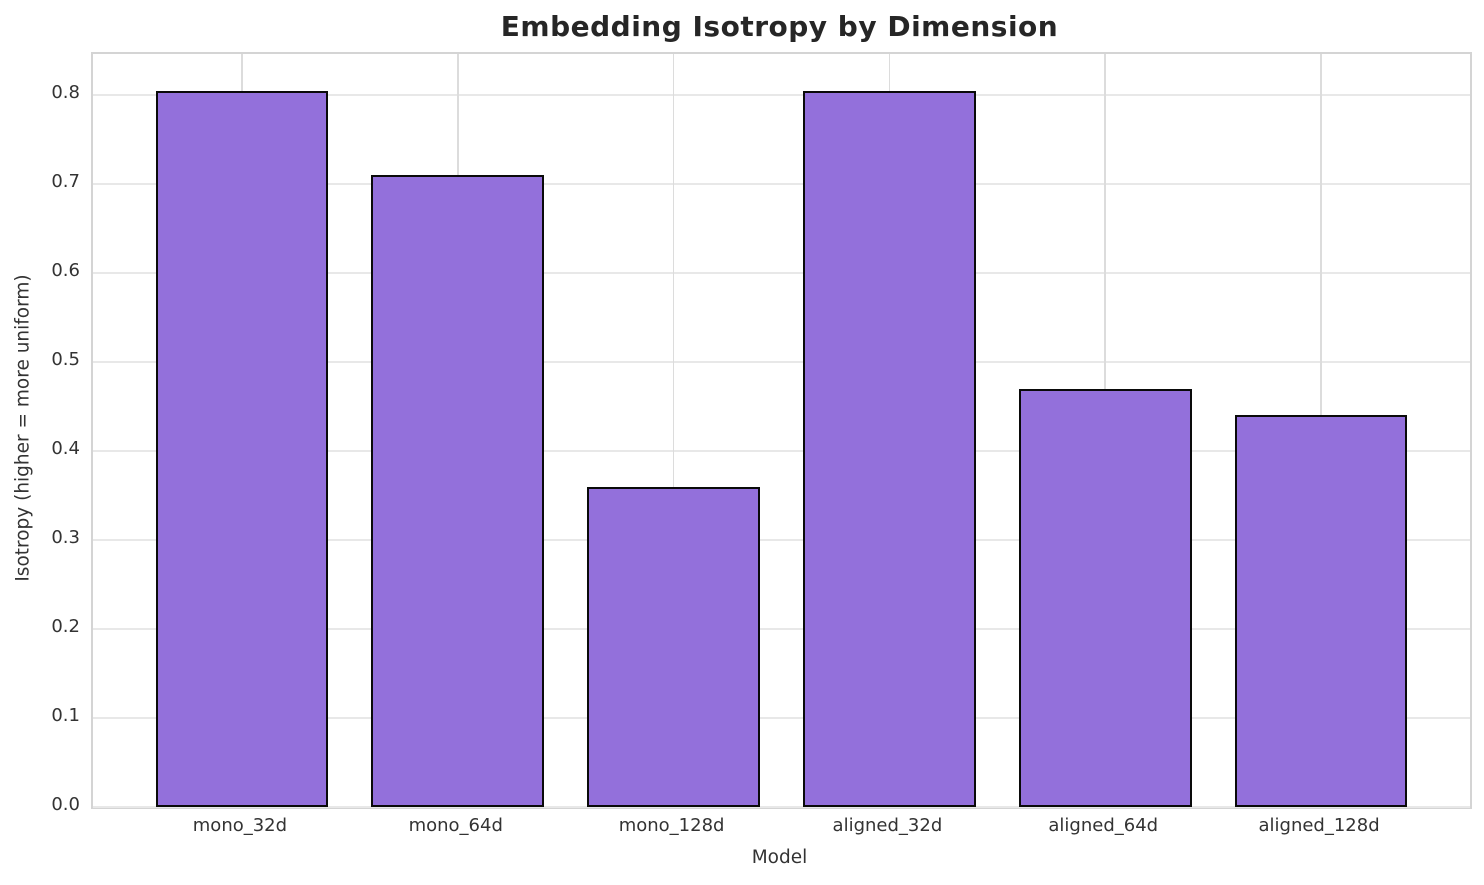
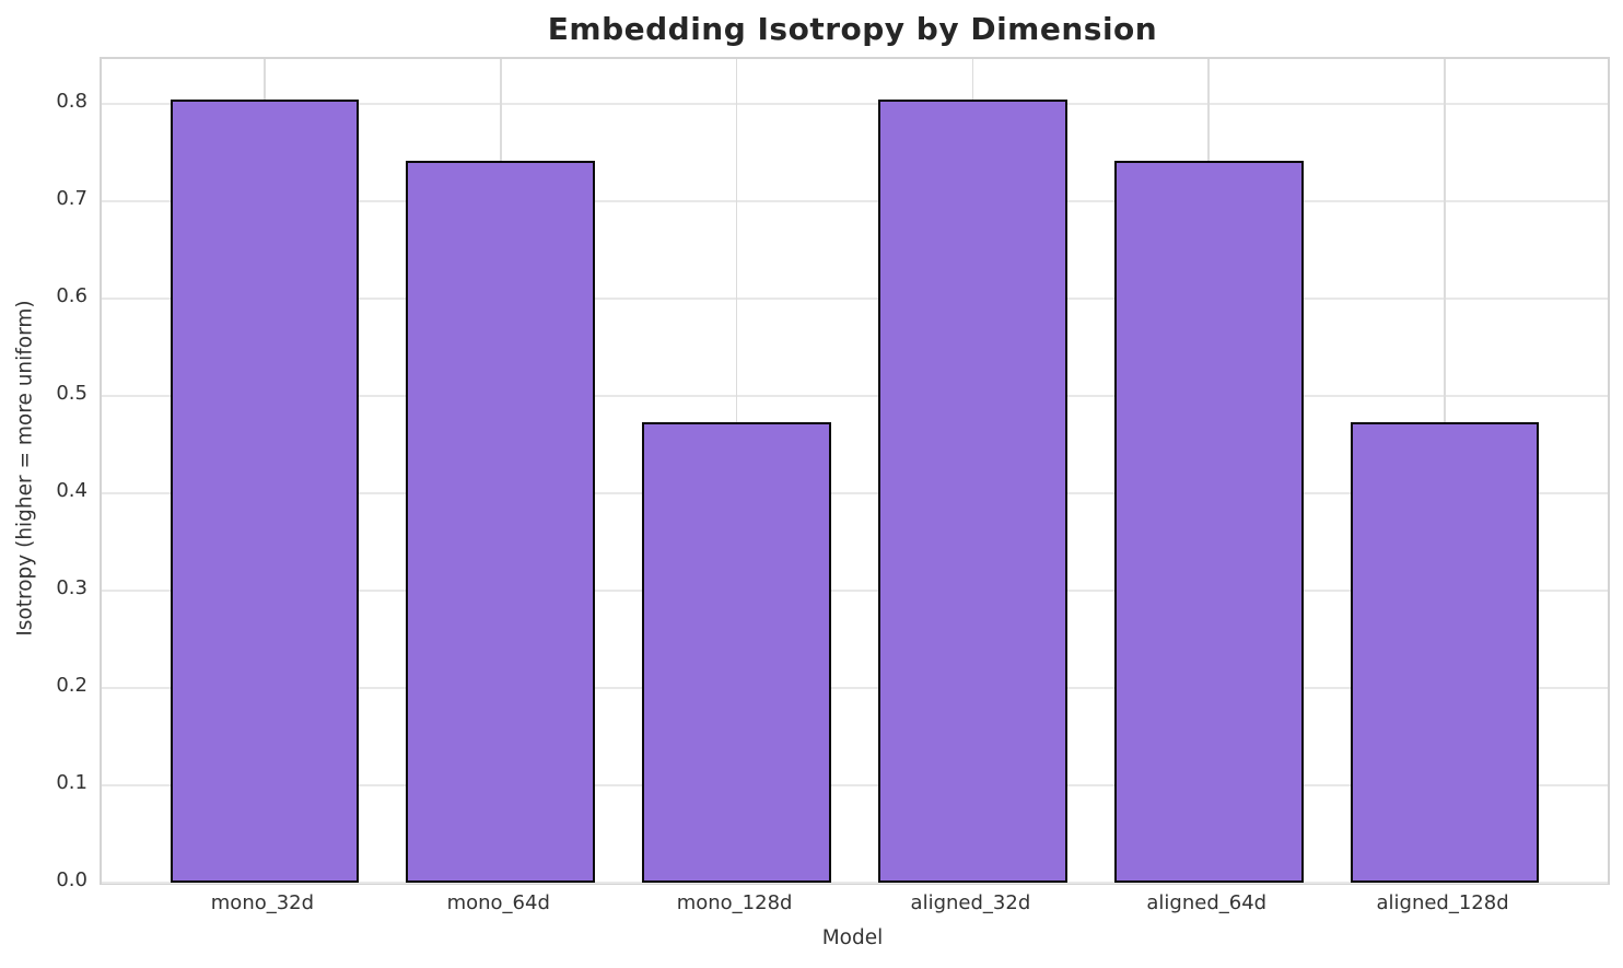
mono_64d: 0.71 -> 0.74
mono_128d: 0.36 -> 0.47
aligned_64d: 0.47 -> 0.74
aligned_128d: 0.44 -> 0.47
